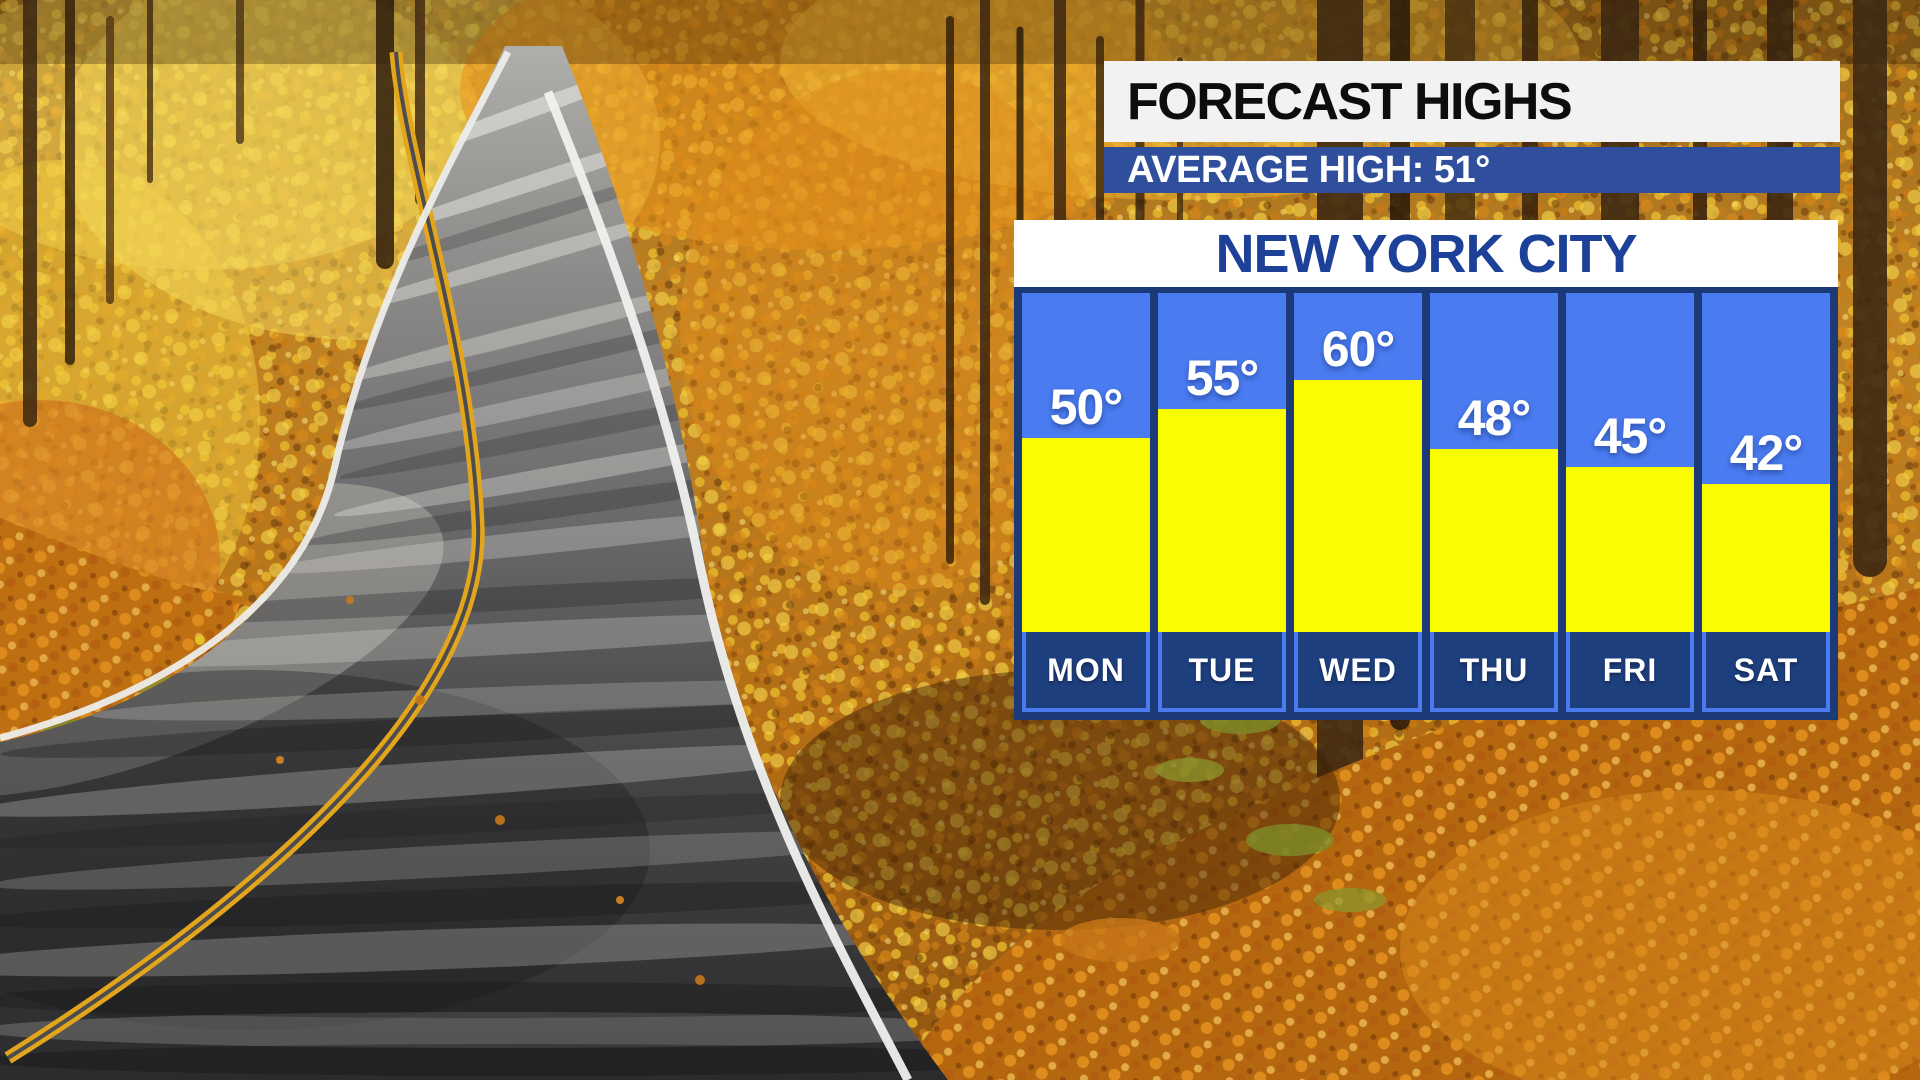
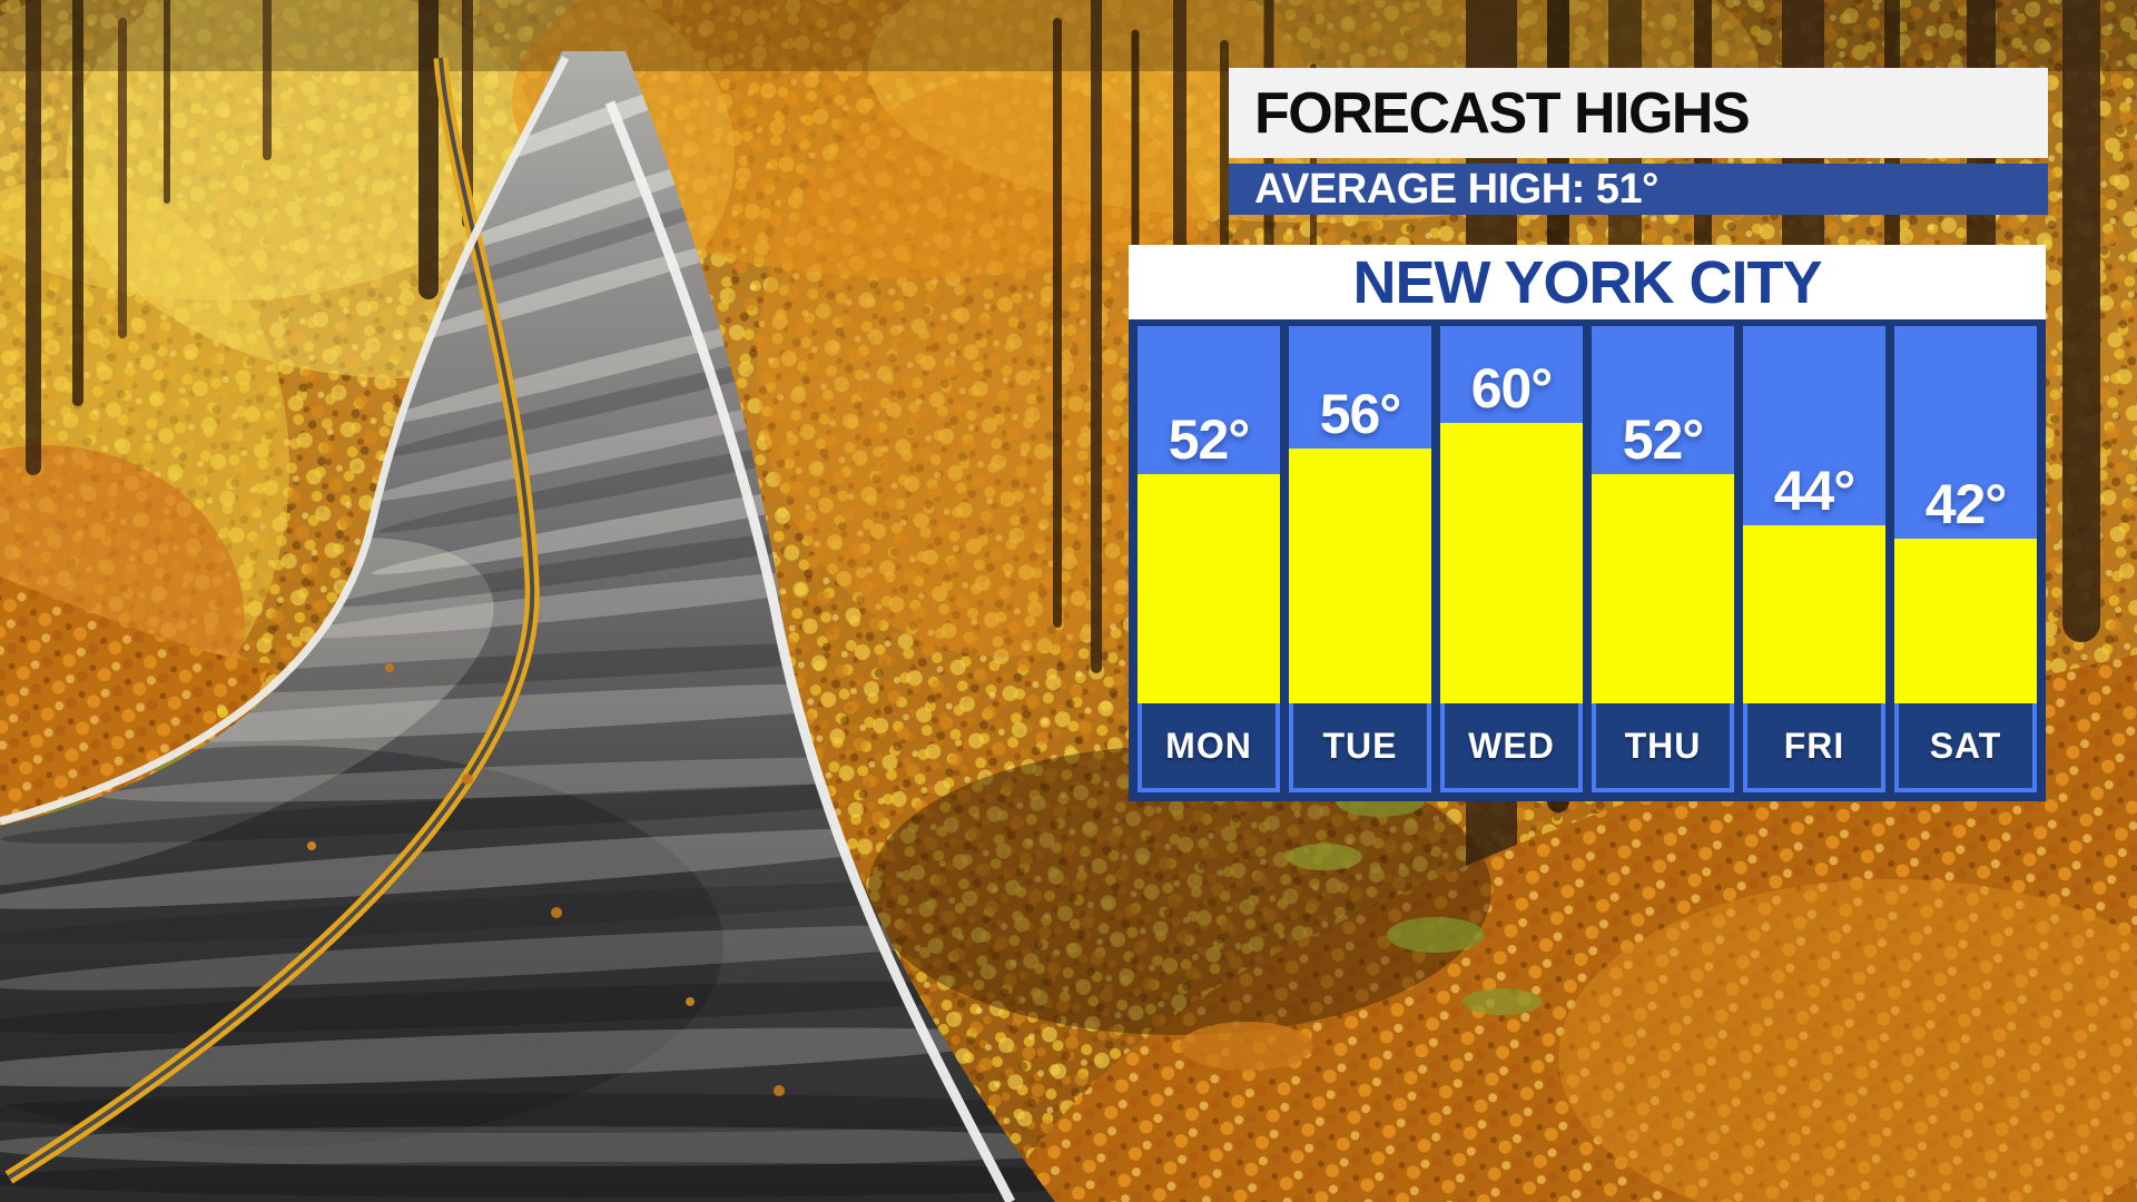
MON: 50° -> 52°
TUE: 55° -> 56°
THU: 48° -> 52°
FRI: 45° -> 44°
